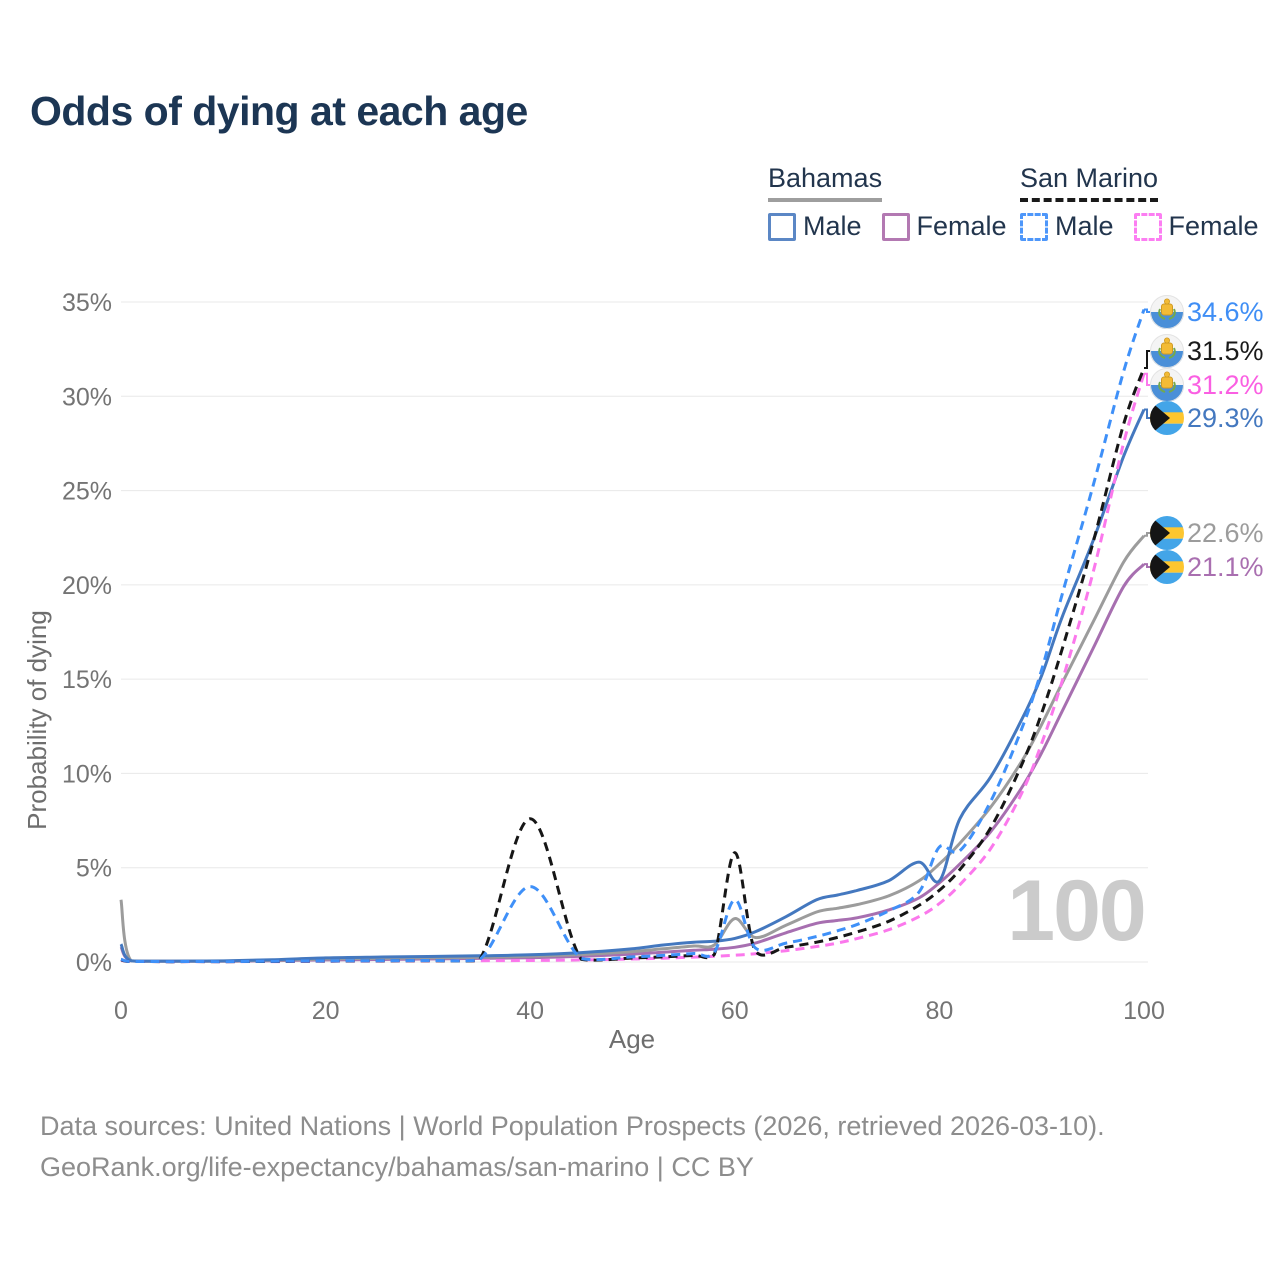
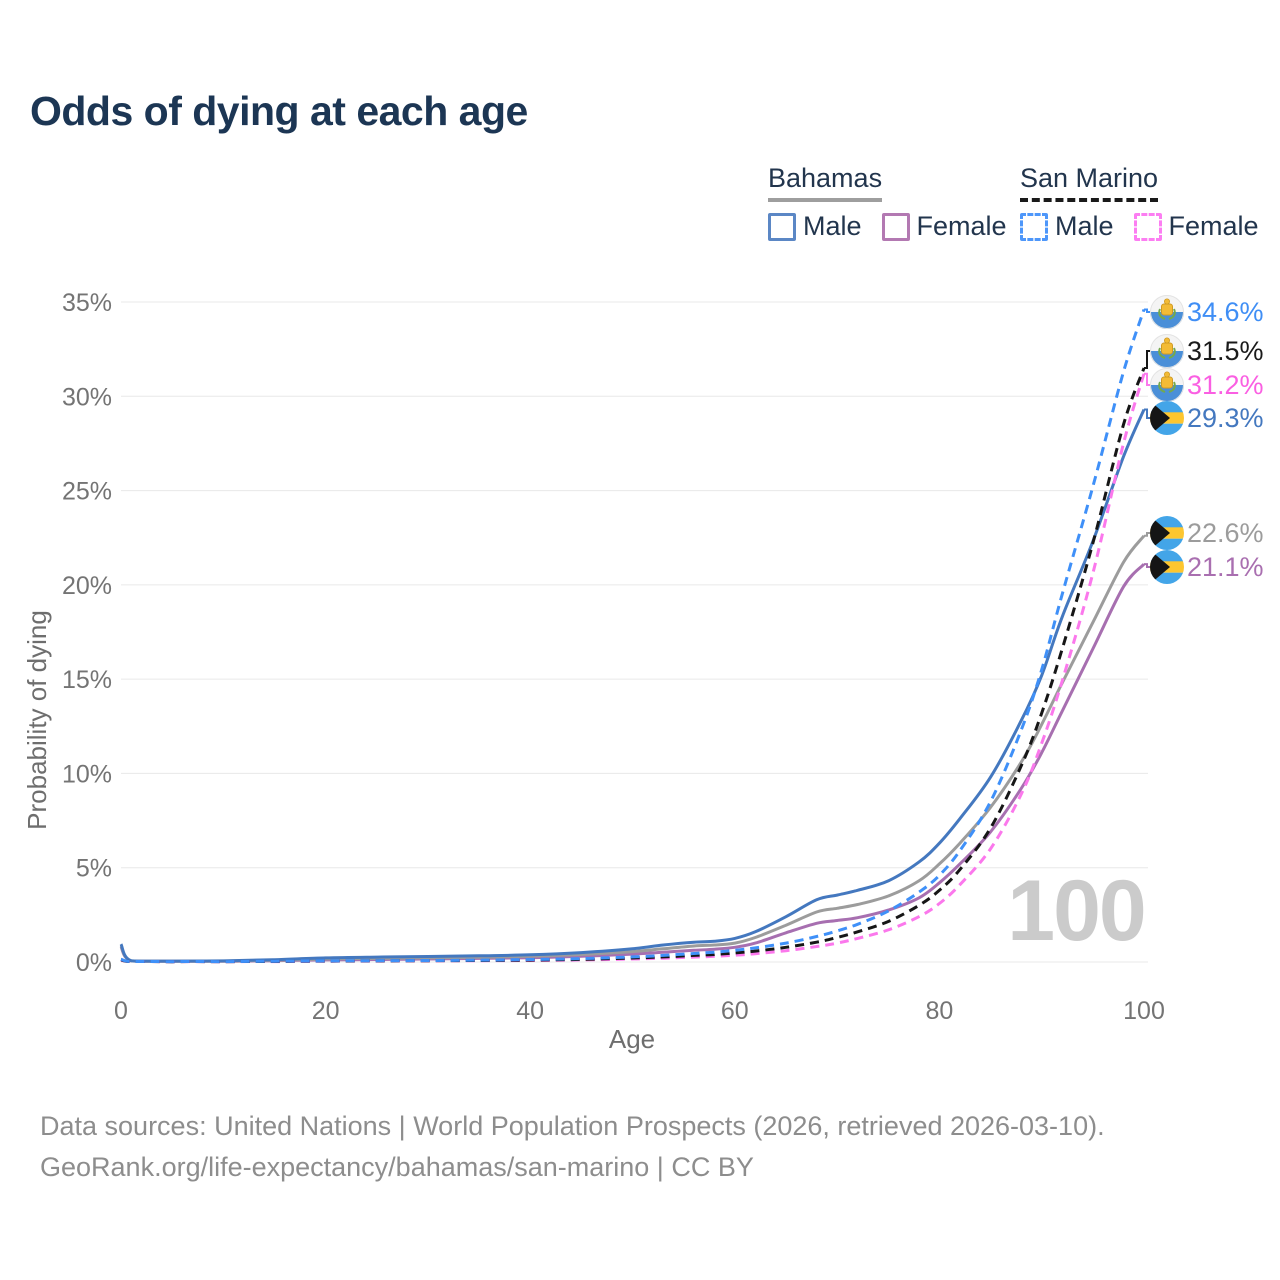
Bahamas/0: 3.3% -> 0.8%
San Marino Male/40: 4.0% -> 0.1%
San Marino/40: 7.6% -> 0.1%
San Marino Male/60: 3.3% -> 0.6%
San Marino/60: 5.8% -> 0.5%
Bahamas/60: 2.3% -> 1.0%
San Marino Male/80: 6.1% -> 4.6%
Bahamas Male/80: 4.3% -> 6.3%
